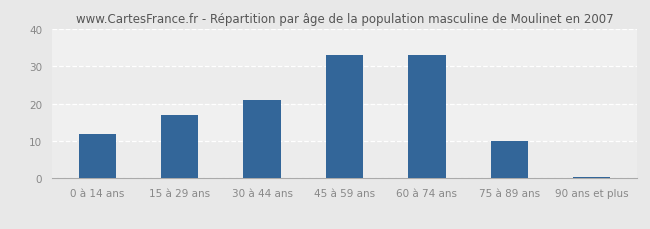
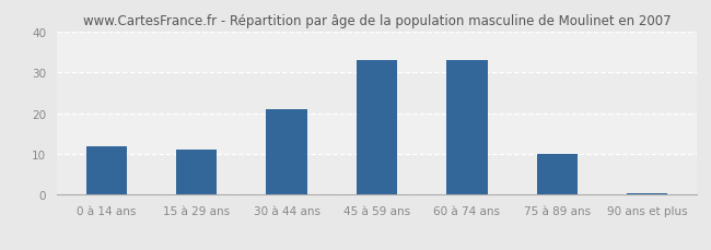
15 à 29 ans: 17.0 -> 11.0
